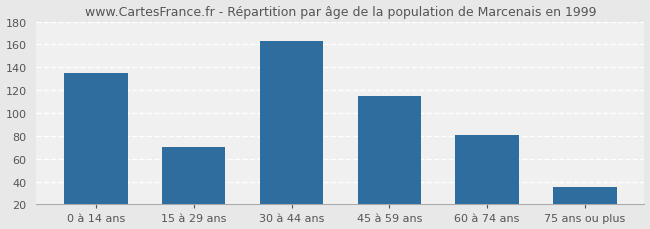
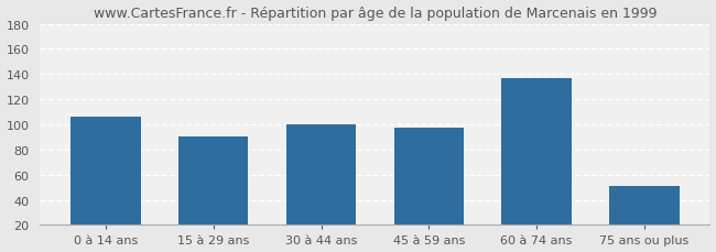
0 à 14 ans: 135 -> 106
15 à 29 ans: 70 -> 90
30 à 44 ans: 163 -> 100
45 à 59 ans: 115 -> 97
60 à 74 ans: 81 -> 137
75 ans ou plus: 35 -> 51
